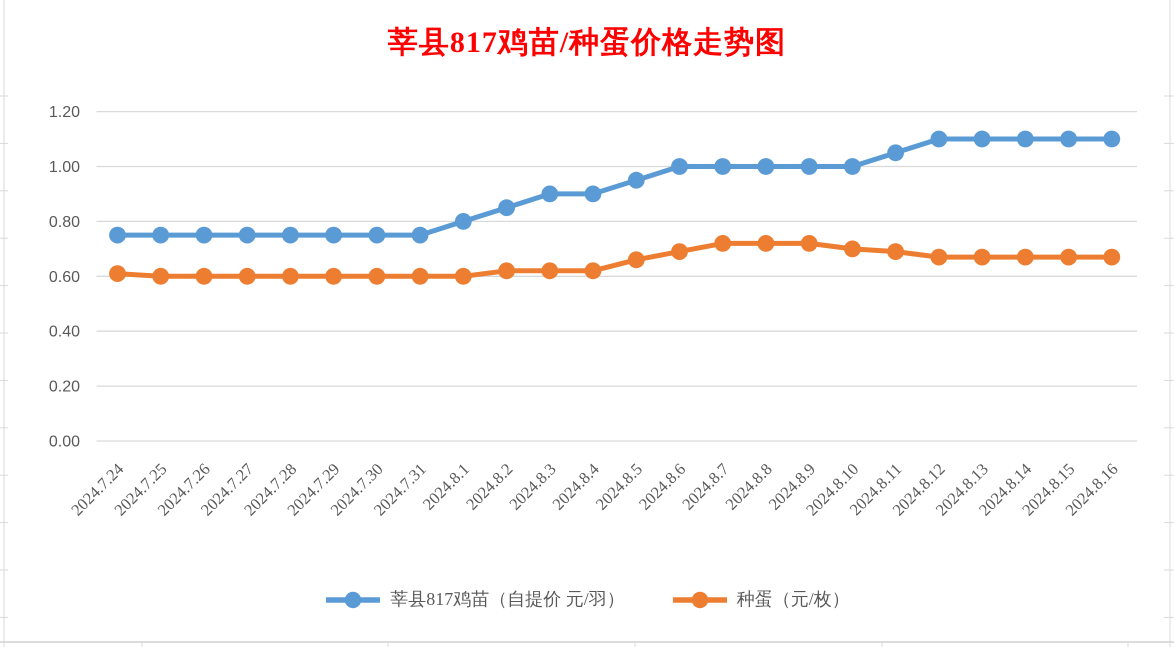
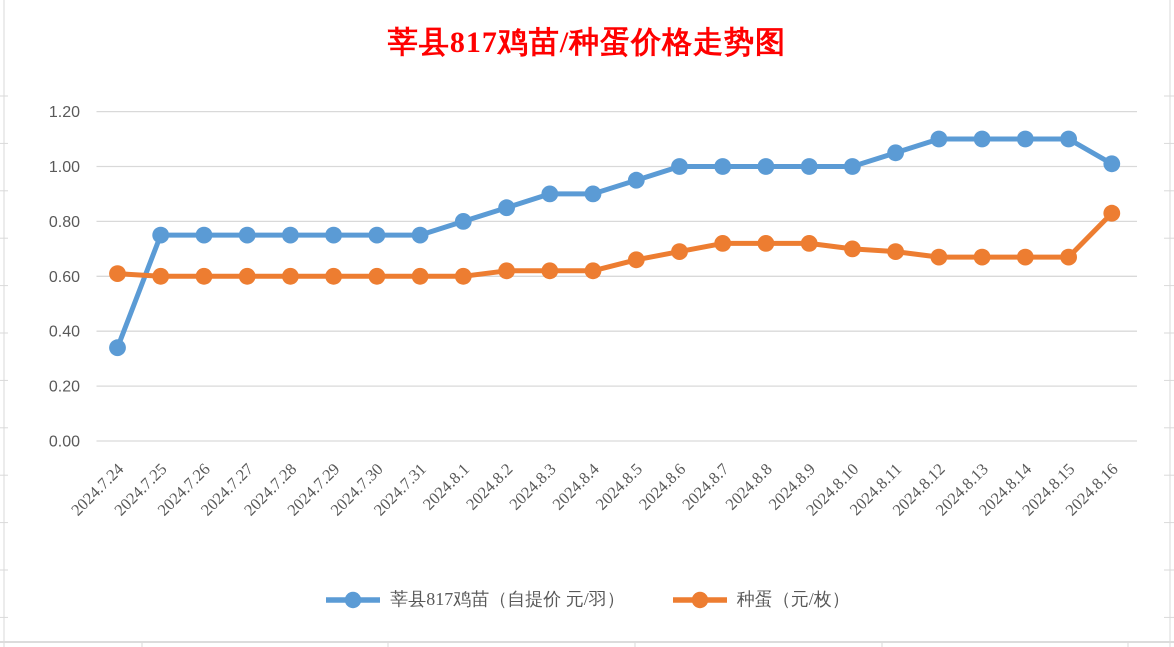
莘县817鸡苗（自提价 元/羽）/2024.7.24: 0.75 -> 0.34
莘县817鸡苗（自提价 元/羽）/2024.8.16: 1.10 -> 1.01
种蛋（元/枚）/2024.8.16: 0.67 -> 0.83
